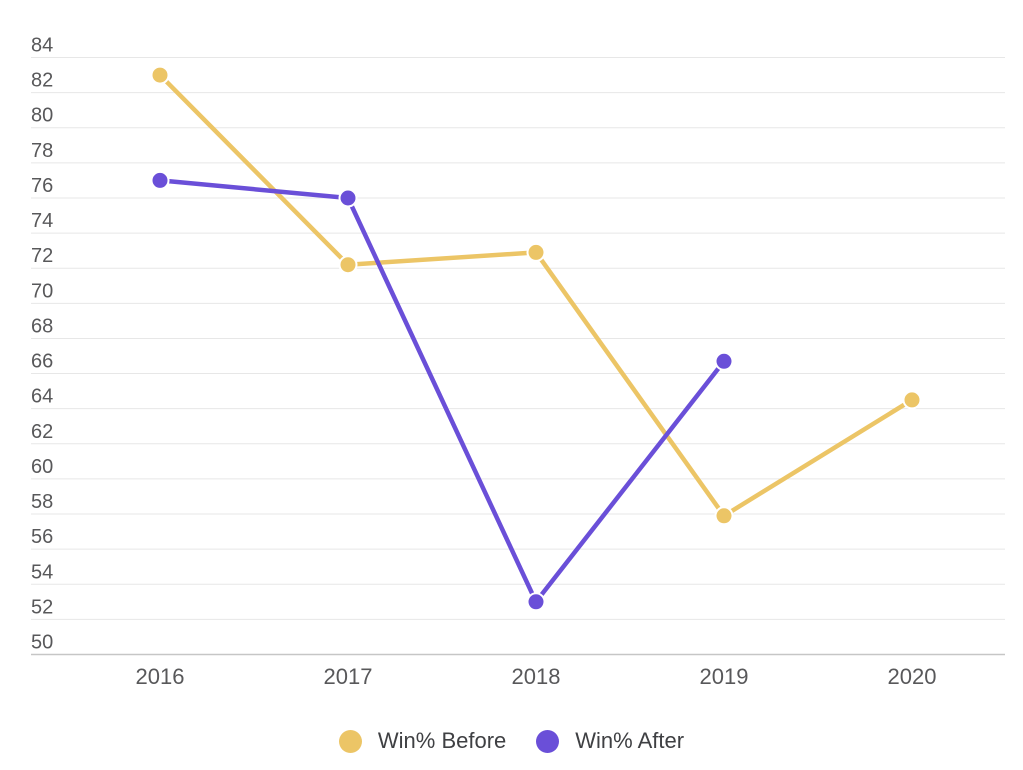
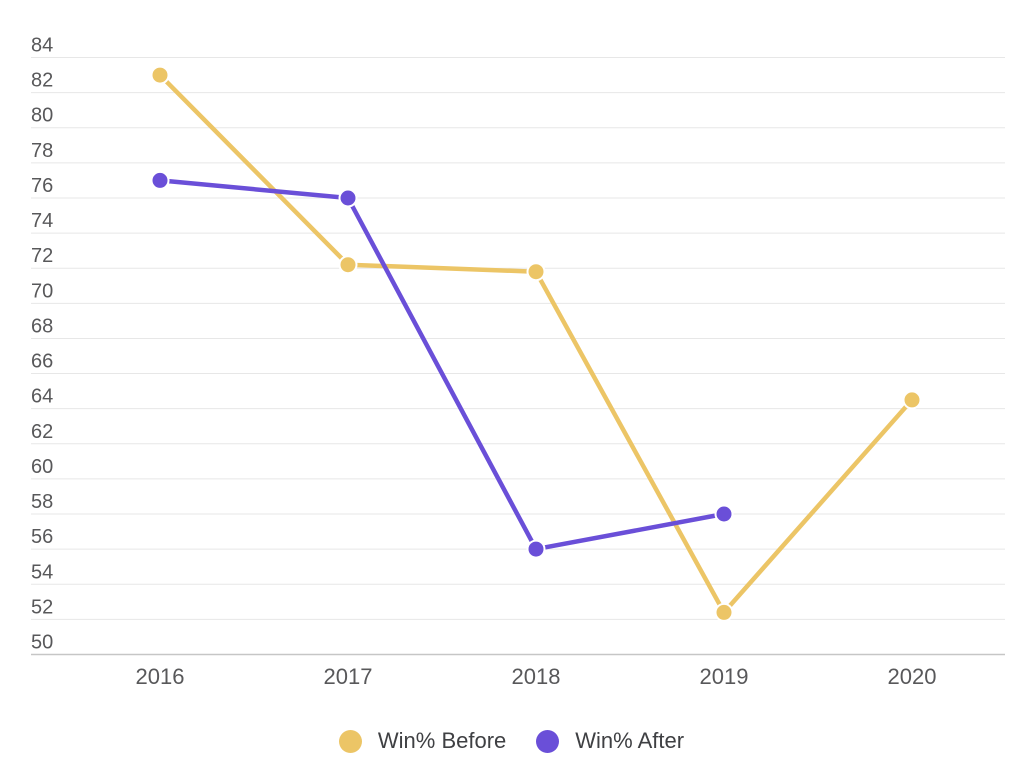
Win% Before/2018: 72.9 -> 71.8
Win% After/2018: 53.0 -> 56.0
Win% Before/2019: 57.9 -> 52.4
Win% After/2019: 66.7 -> 58.0
